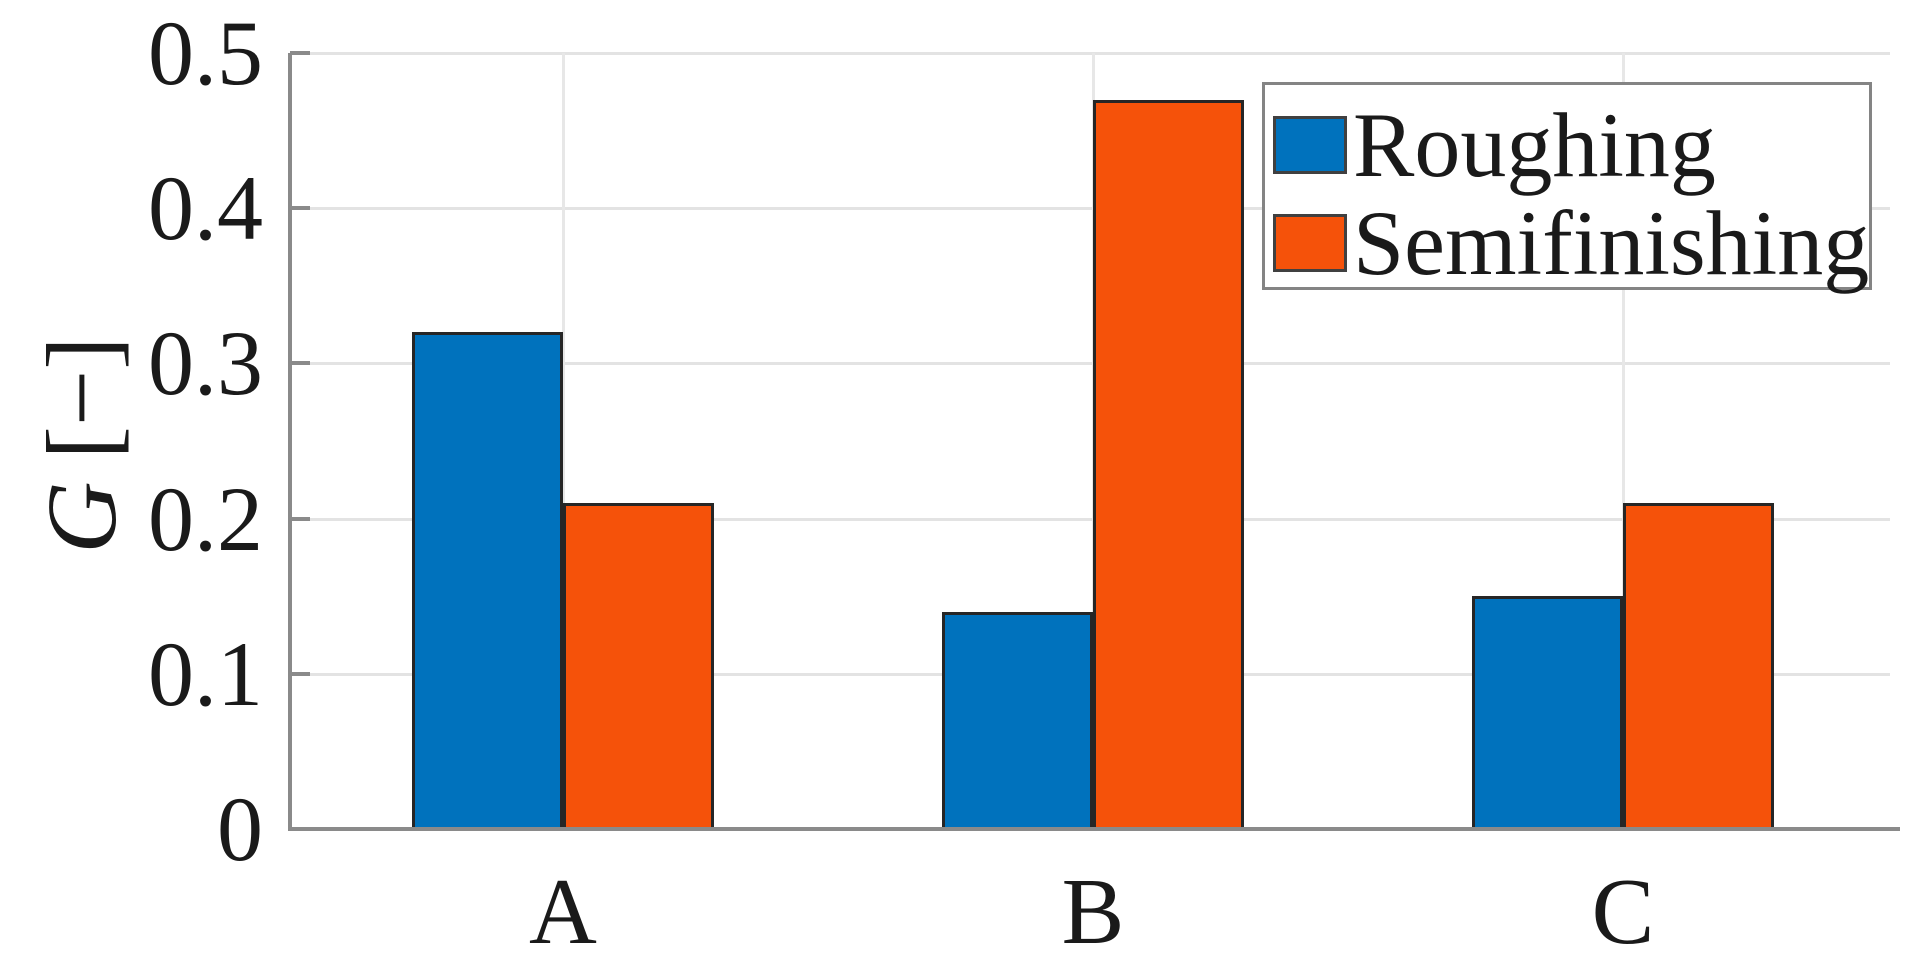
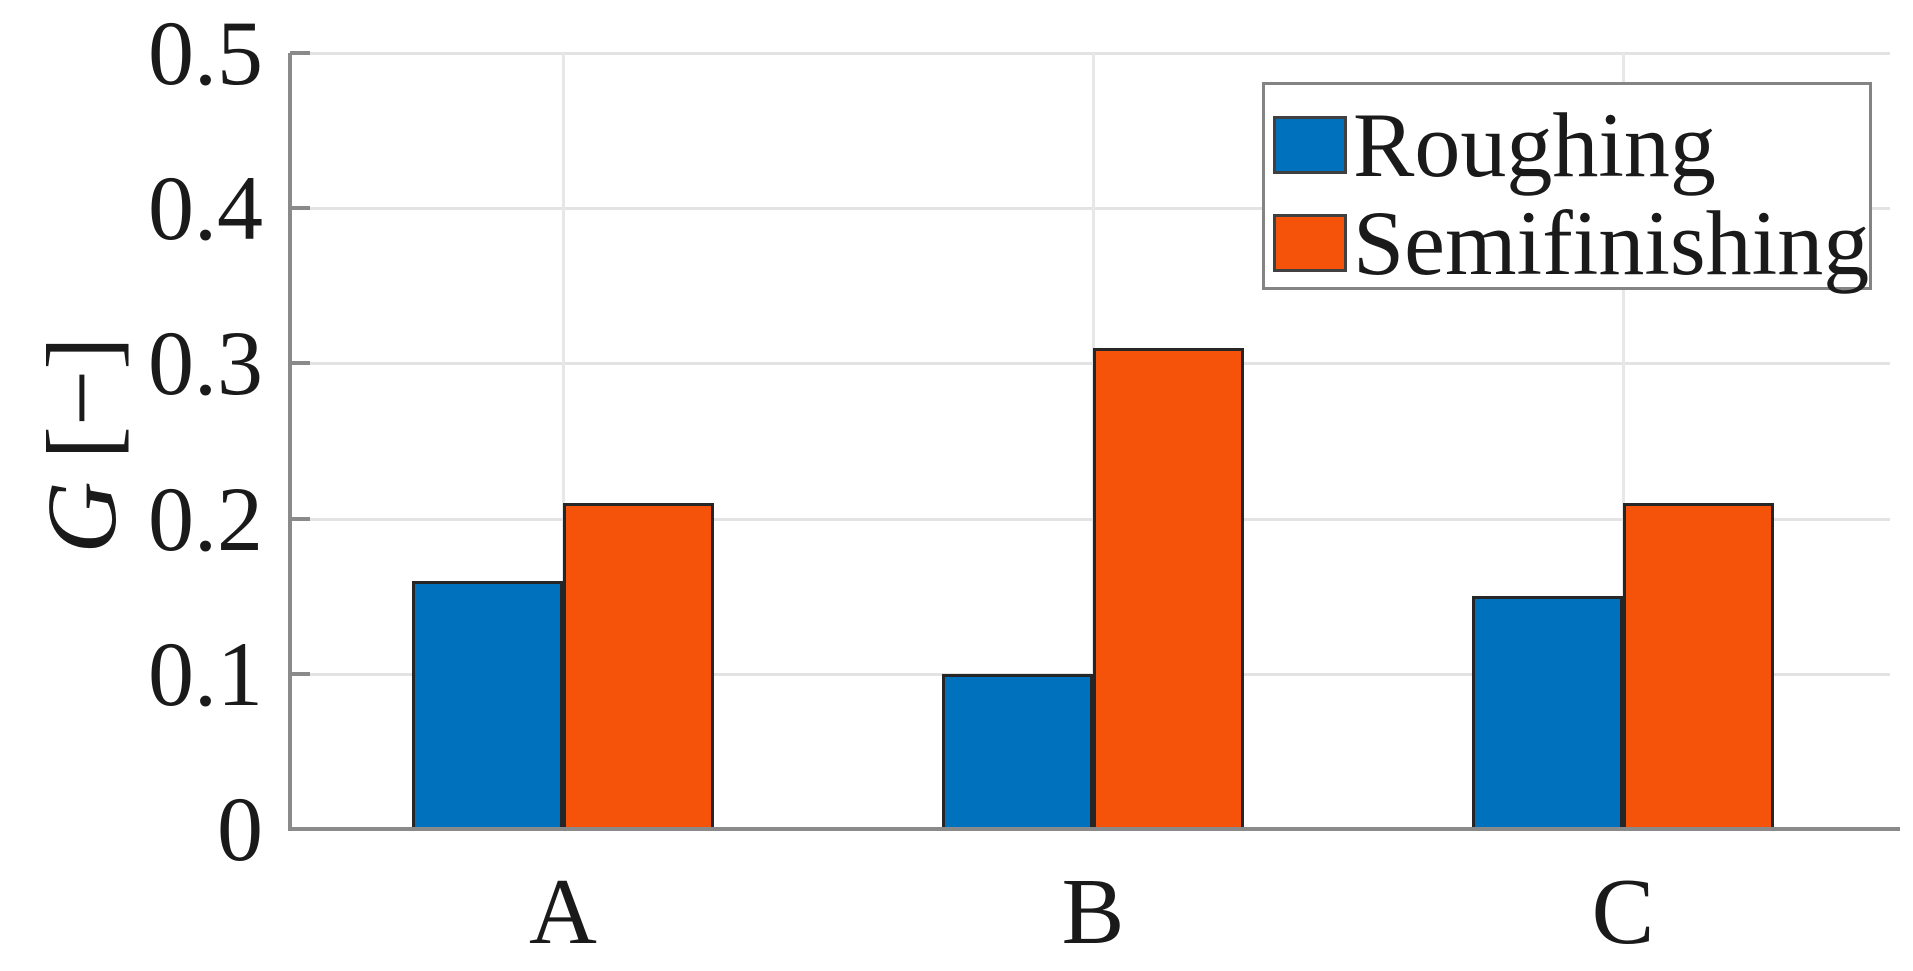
Roughing/A: 0.32 -> 0.16
Roughing/B: 0.14 -> 0.10
Semifinishing/B: 0.47 -> 0.31
